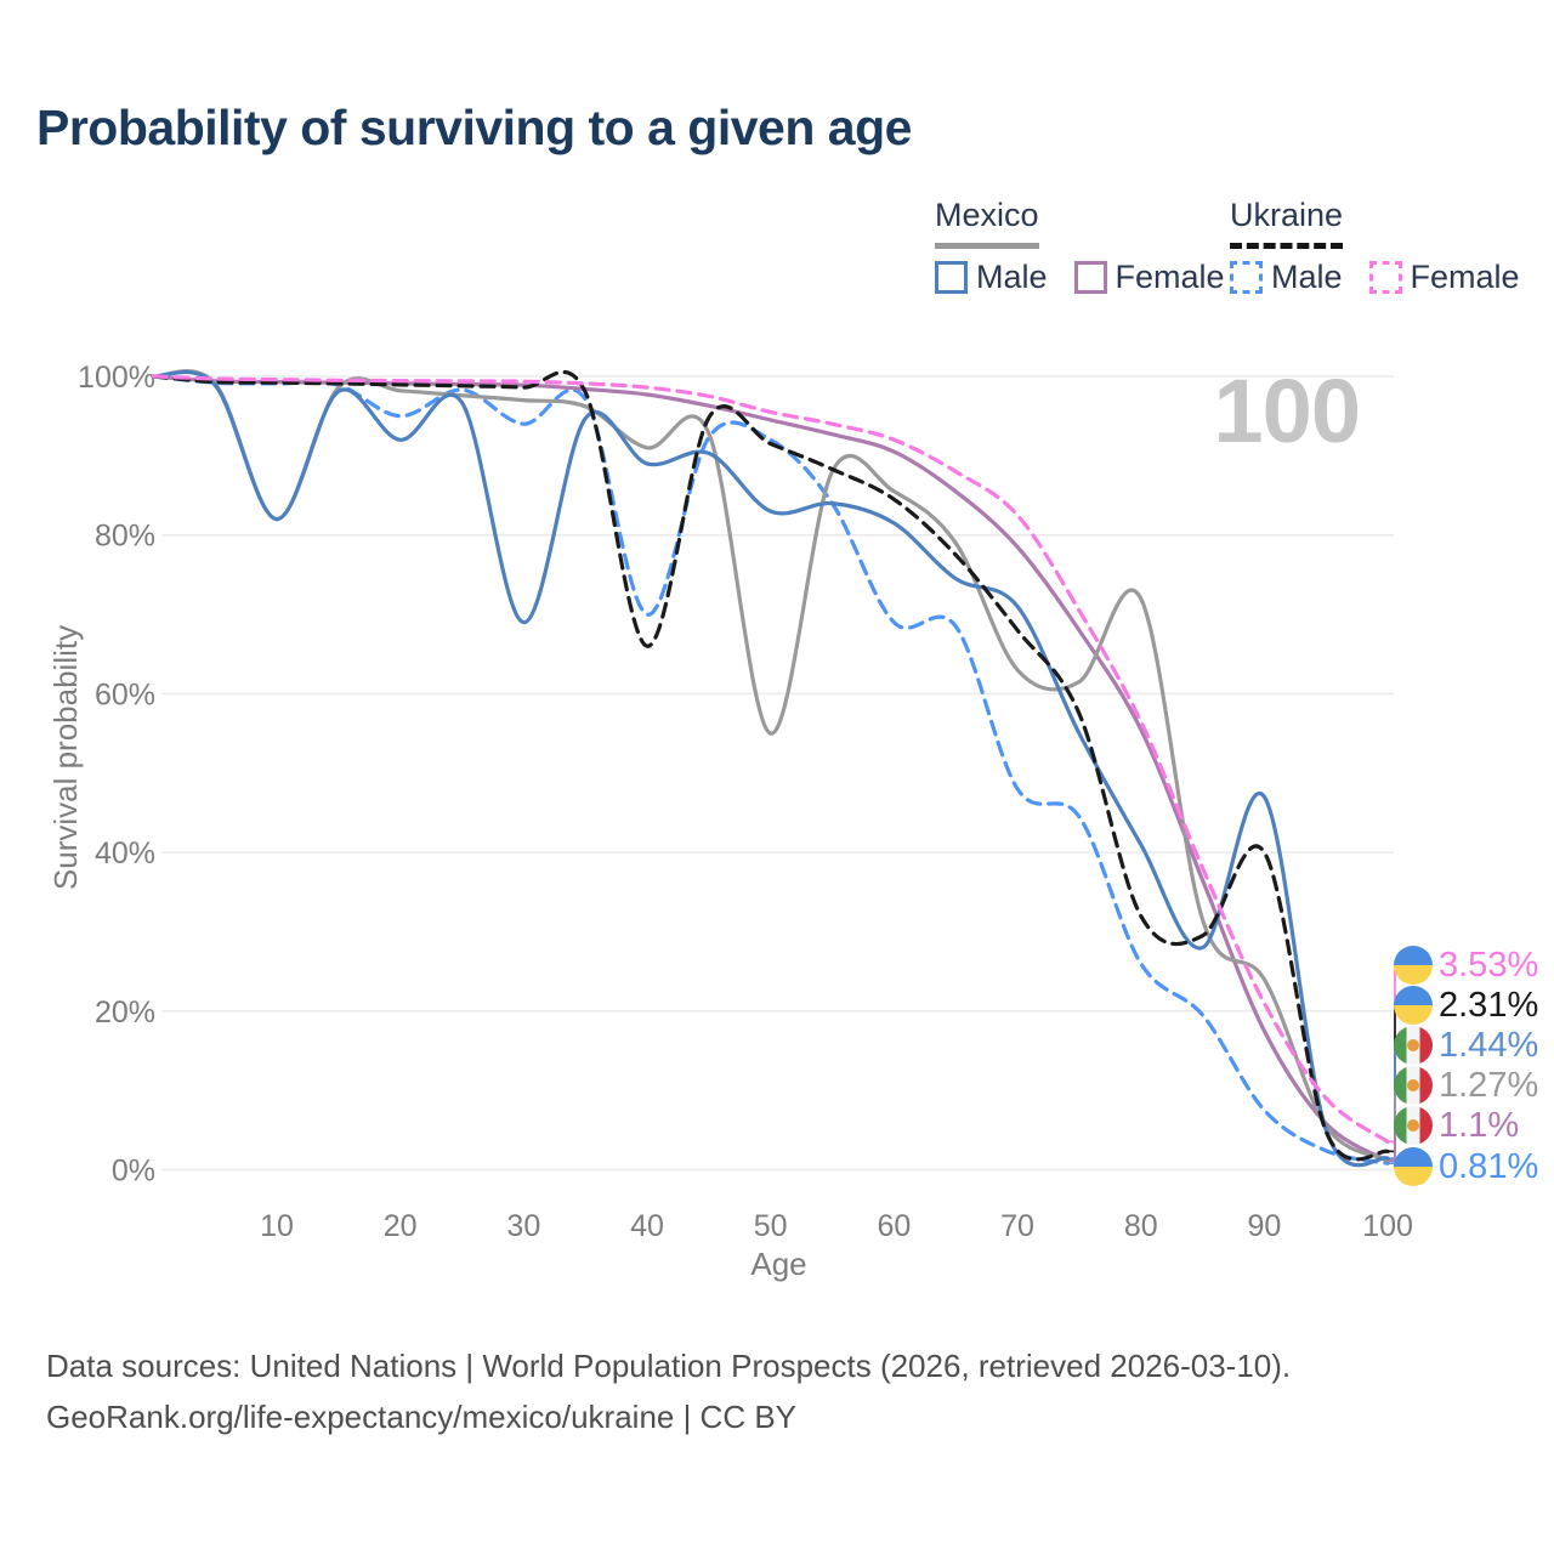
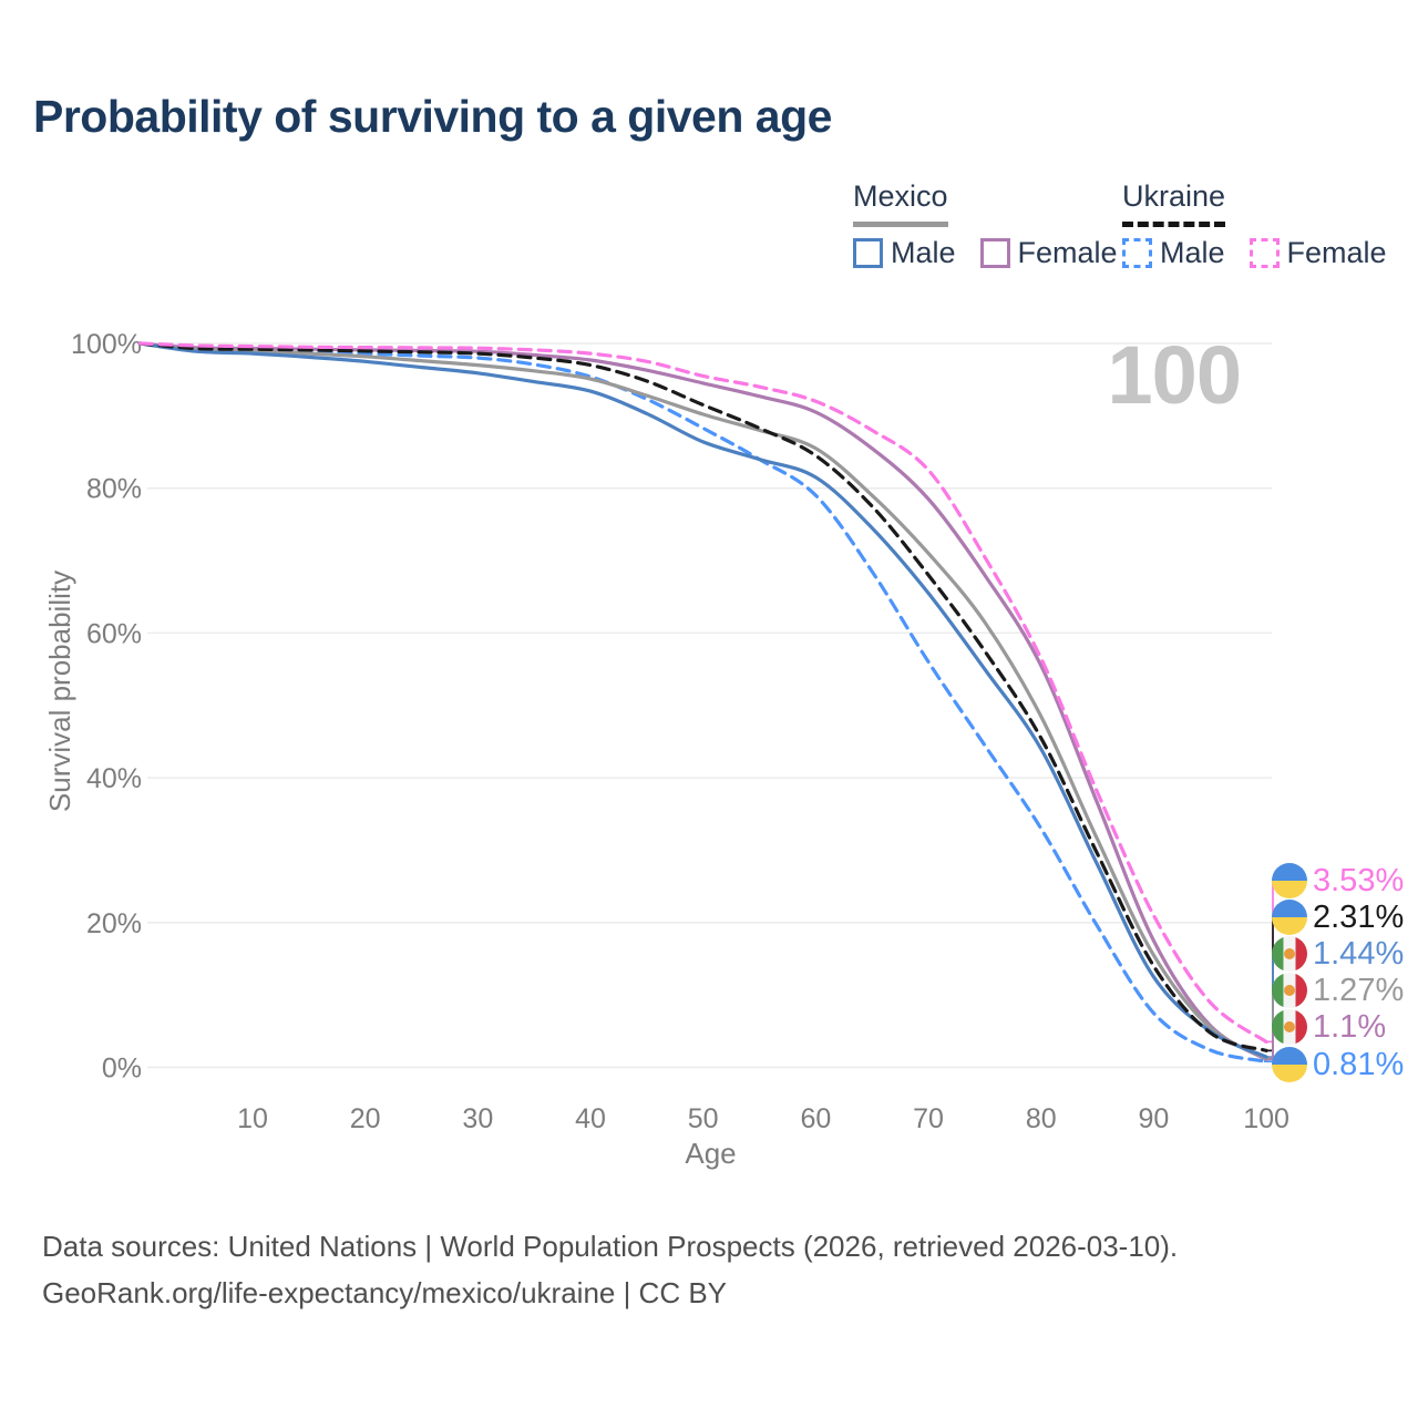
Mexico Male/10: 82% -> 99%
Mexico/10: 82% -> 99%
Mexico Male/20: 92% -> 98%
Ukraine Male/20: 95% -> 99%
Mexico Male/30: 69% -> 96%
Ukraine Male/30: 94% -> 98%
Ukraine/40: 66% -> 97%
Mexico Male/40: 89% -> 93%
Mexico/40: 91% -> 95%
Ukraine Male/40: 70% -> 95%
Mexico Male/50: 83% -> 86%
Mexico/50: 55% -> 90%
Ukraine Male/50: 92% -> 88%
Ukraine Male/60: 69% -> 79%
Mexico Male/70: 71% -> 66%
Mexico/70: 63% -> 71%
Ukraine Male/70: 48% -> 56%
Ukraine/80: 32% -> 46%
Mexico Male/80: 41% -> 44%
Mexico/80: 72% -> 48%
Ukraine Male/80: 26% -> 33%
Ukraine/90: 40% -> 14%
Mexico Male/90: 47% -> 12%
Mexico/90: 24% -> 16%
